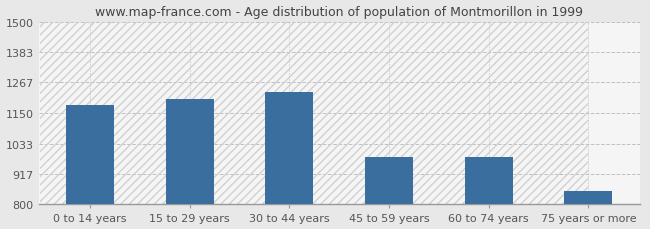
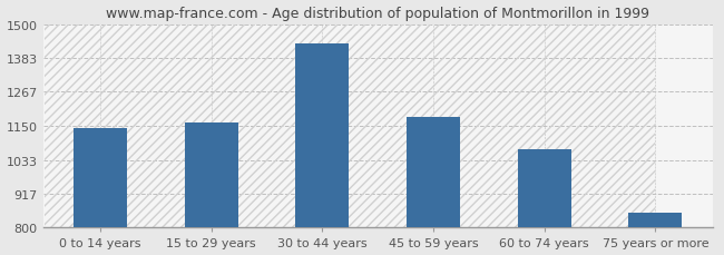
0 to 14 years: 1180 -> 1143
15 to 29 years: 1205 -> 1163
30 to 44 years: 1230 -> 1432
45 to 59 years: 980 -> 1180
60 to 74 years: 980 -> 1068
